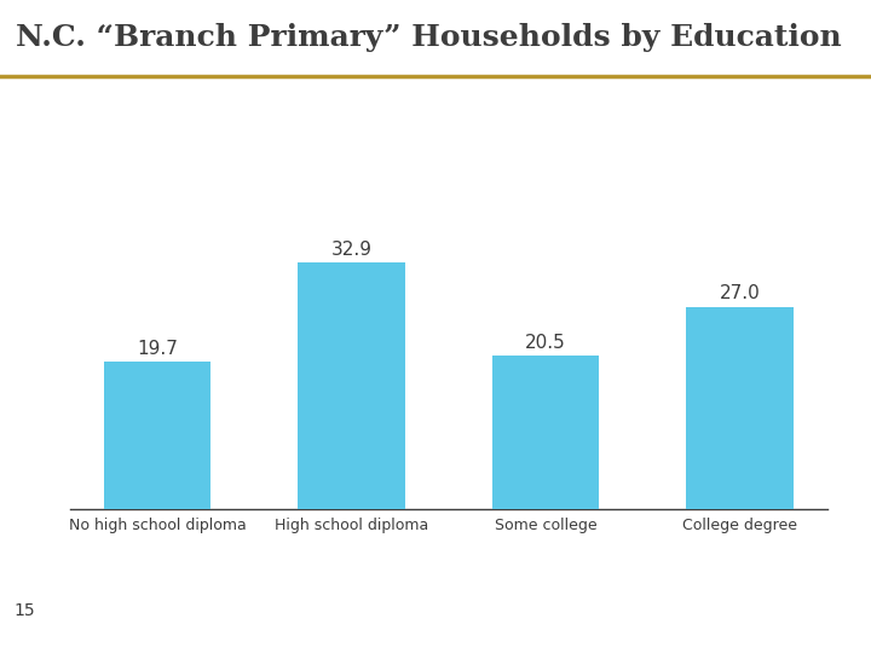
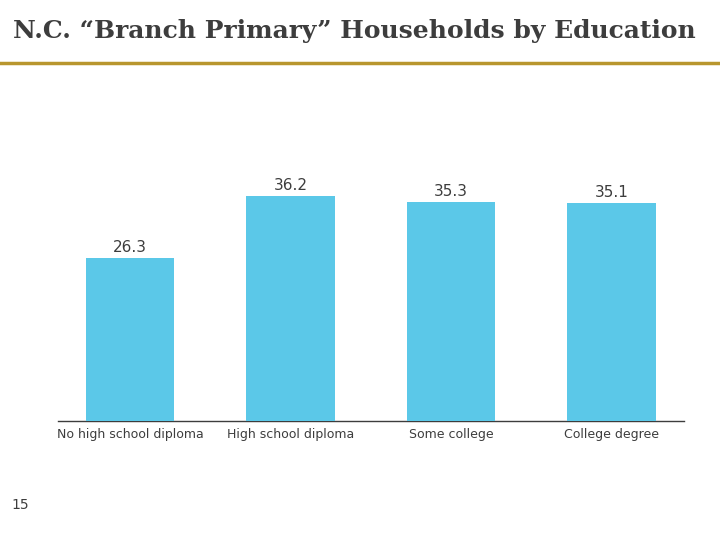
No high school diploma: 19.7 -> 26.3
High school diploma: 32.9 -> 36.2
Some college: 20.5 -> 35.3
College degree: 27.0 -> 35.1
